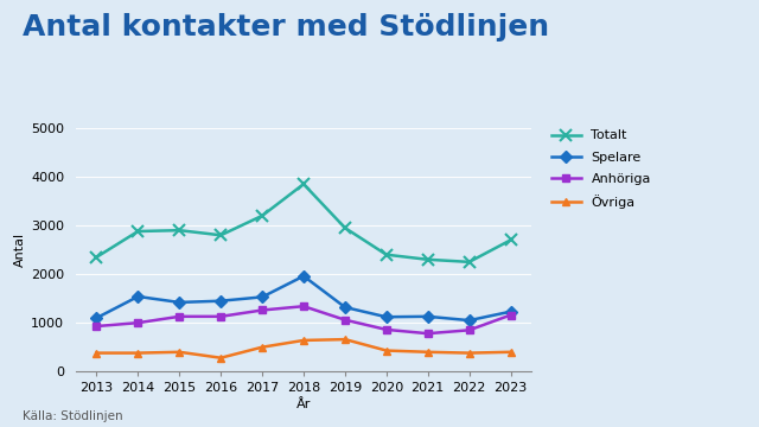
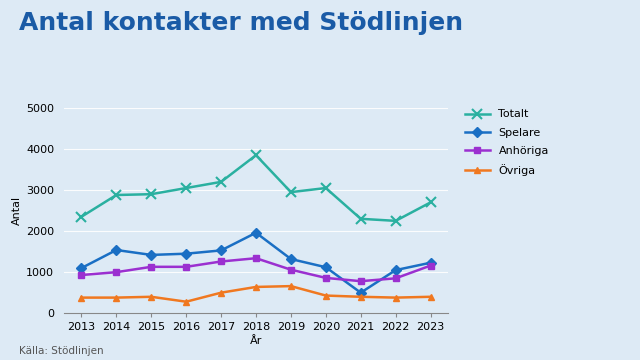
Totalt/2016: 2800 -> 3050
Totalt/2020: 2400 -> 3050
Spelare/2021: 1130 -> 500
